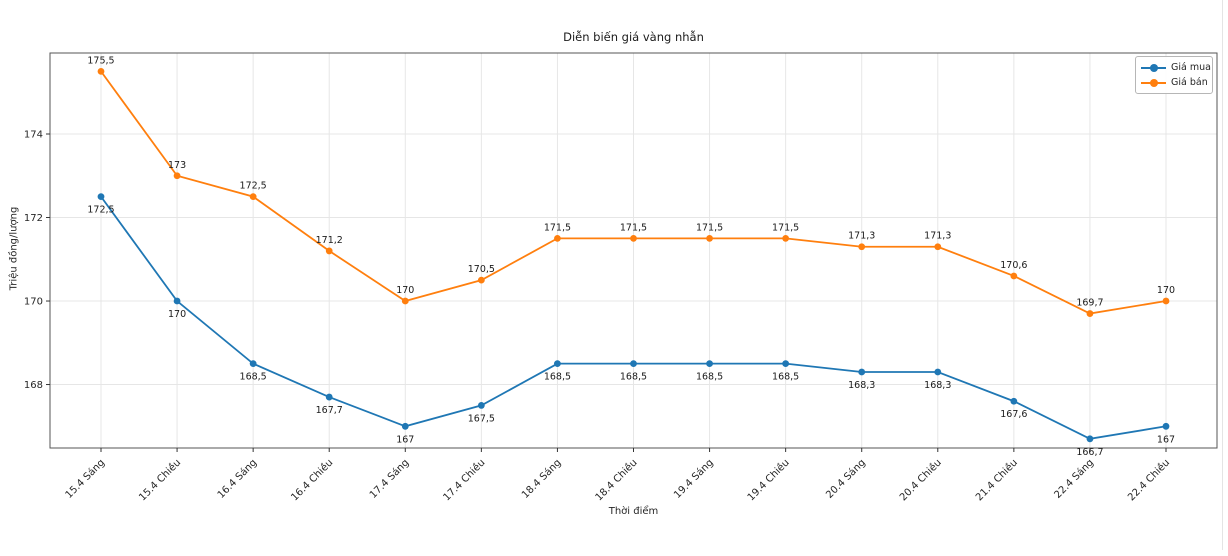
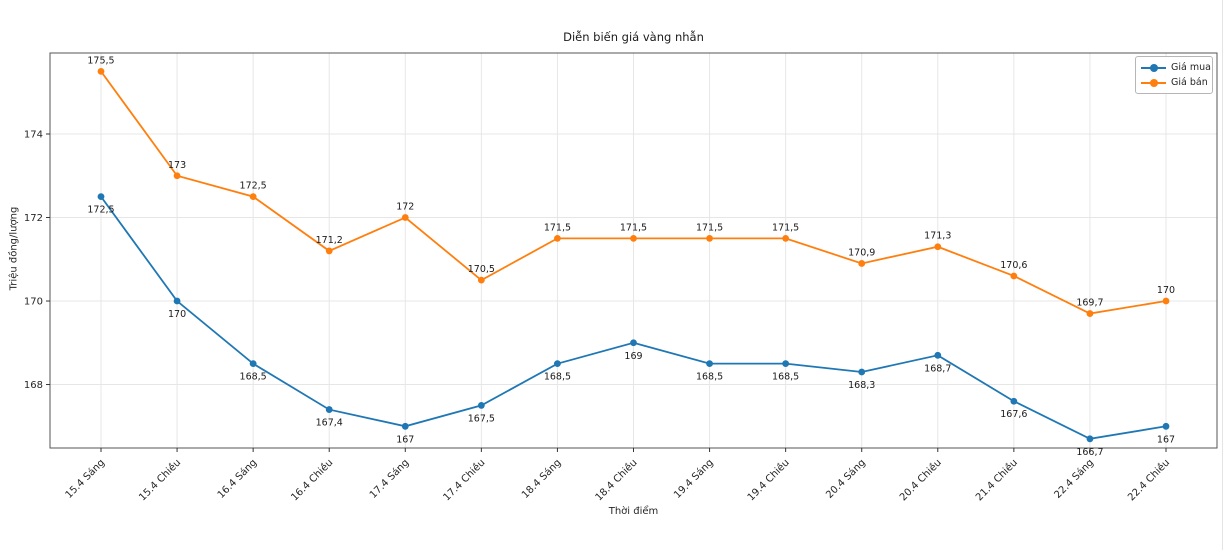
Giá mua/16.4 Chiều: 167,7 -> 167,4
Giá bán/17.4 Sáng: 170 -> 172
Giá mua/18.4 Chiều: 168,5 -> 169
Giá bán/20.4 Sáng: 171,3 -> 170,9
Giá mua/20.4 Chiều: 168,3 -> 168,7
